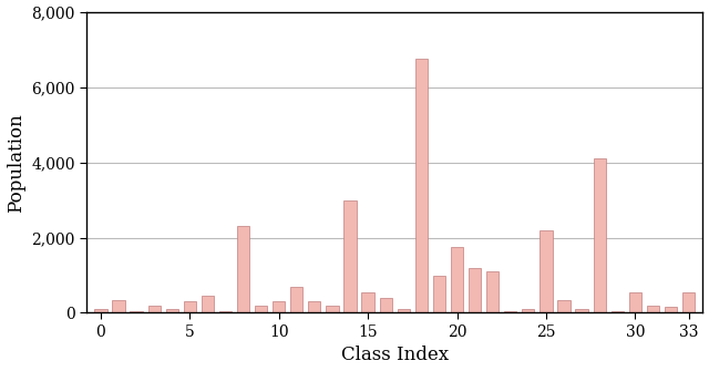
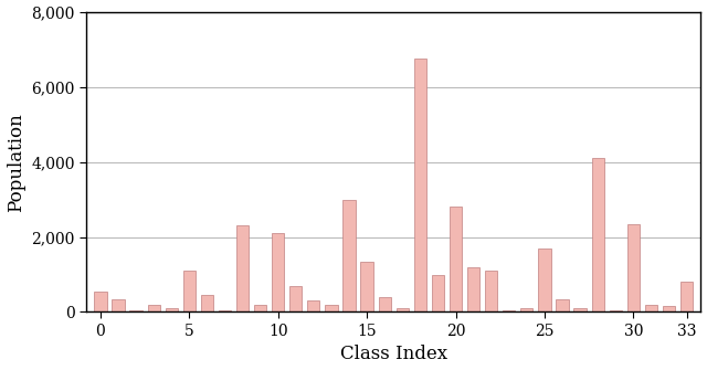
0: 100 -> 550
5: 300 -> 1,100
10: 300 -> 2,100
15: 550 -> 1,350
20: 1,750 -> 2,800
25: 2,200 -> 1,700
30: 550 -> 2,350
33: 550 -> 800
